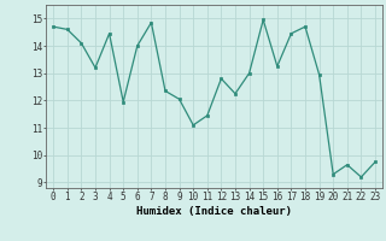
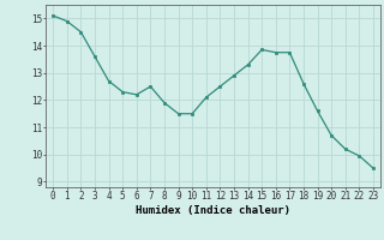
0: 14.70 -> 15.10
1: 14.60 -> 14.90
2: 14.10 -> 14.50
3: 13.20 -> 13.60
4: 14.45 -> 12.70
5: 11.95 -> 12.30
6: 14.00 -> 12.20
7: 14.85 -> 12.50
8: 12.35 -> 11.90
9: 12.05 -> 11.50
10: 11.10 -> 11.50
11: 11.45 -> 12.10
12: 12.80 -> 12.50
13: 12.25 -> 12.90
14: 13.00 -> 13.30
15: 14.95 -> 13.85
16: 13.25 -> 13.75
17: 14.45 -> 13.75
18: 14.70 -> 12.60
19: 12.95 -> 11.60
20: 9.30 -> 10.70
21: 9.65 -> 10.20
22: 9.20 -> 9.95
23: 9.75 -> 9.50
